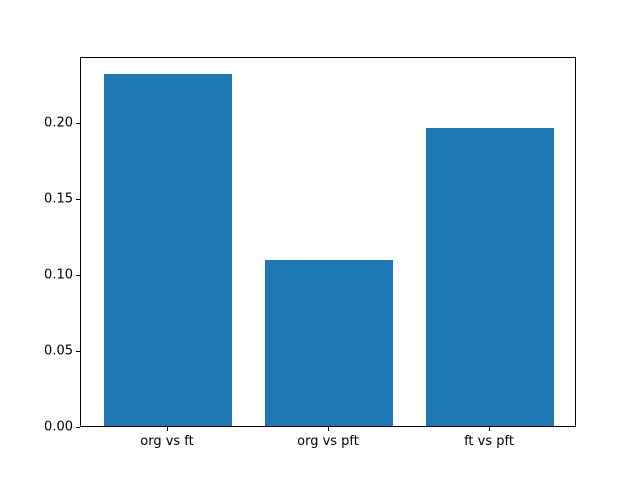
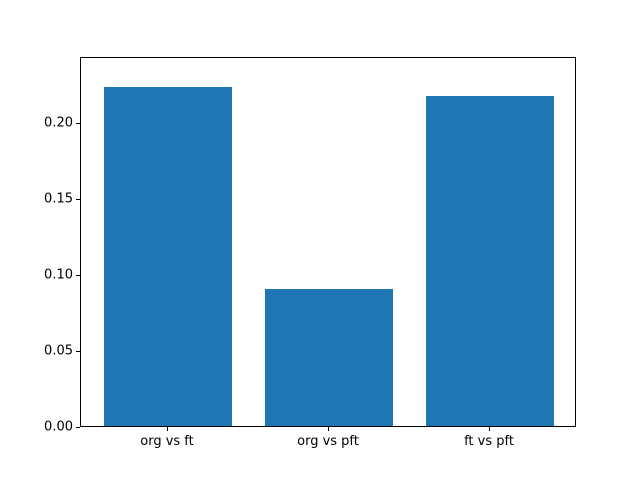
org vs ft: 0.232 -> 0.223
org vs pft: 0.109 -> 0.090
ft vs pft: 0.196 -> 0.217
